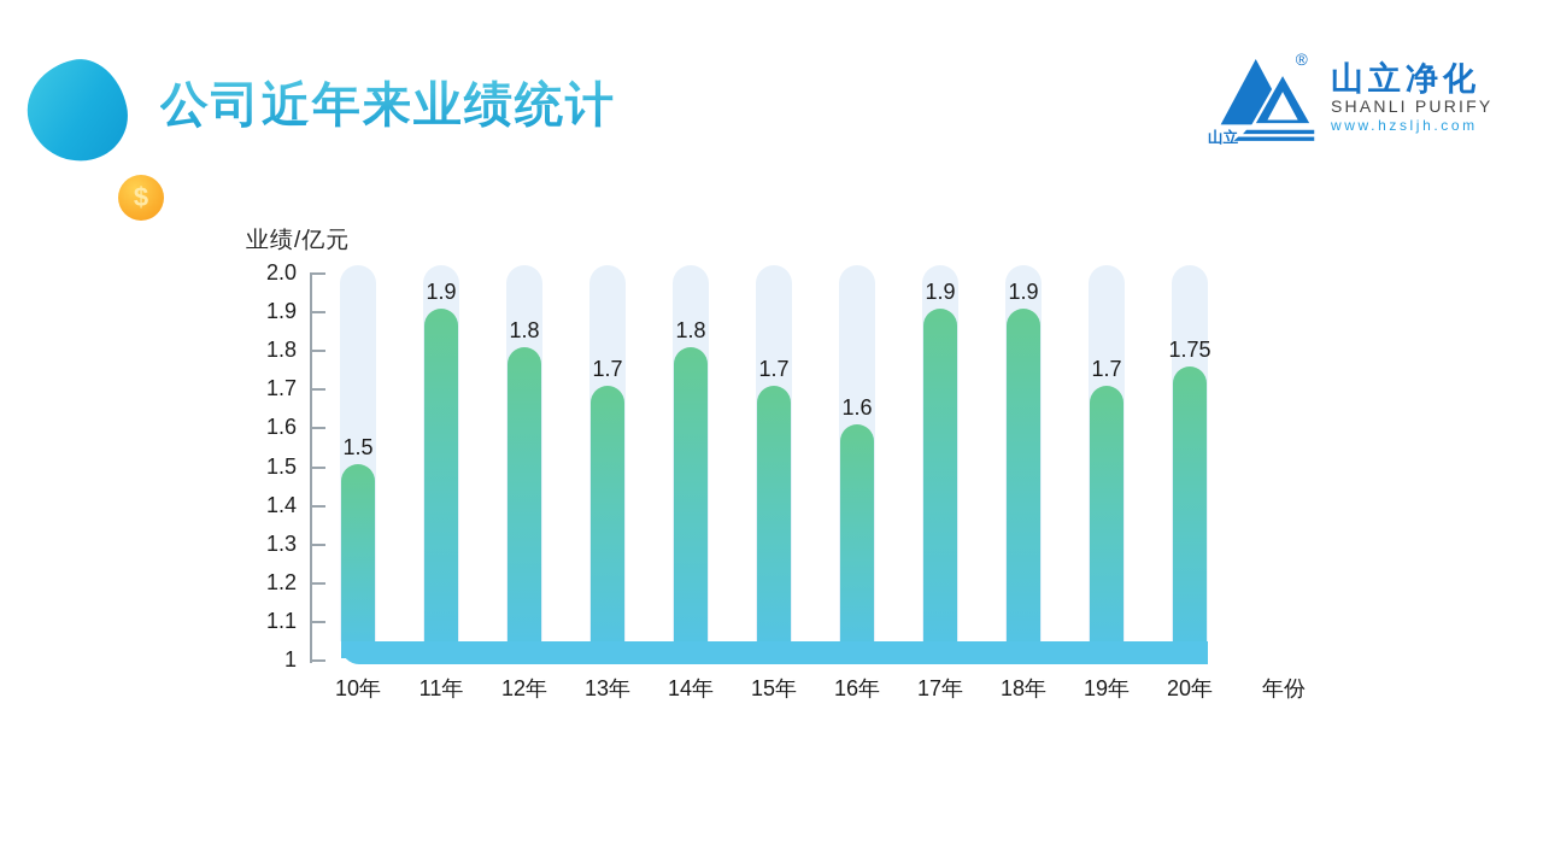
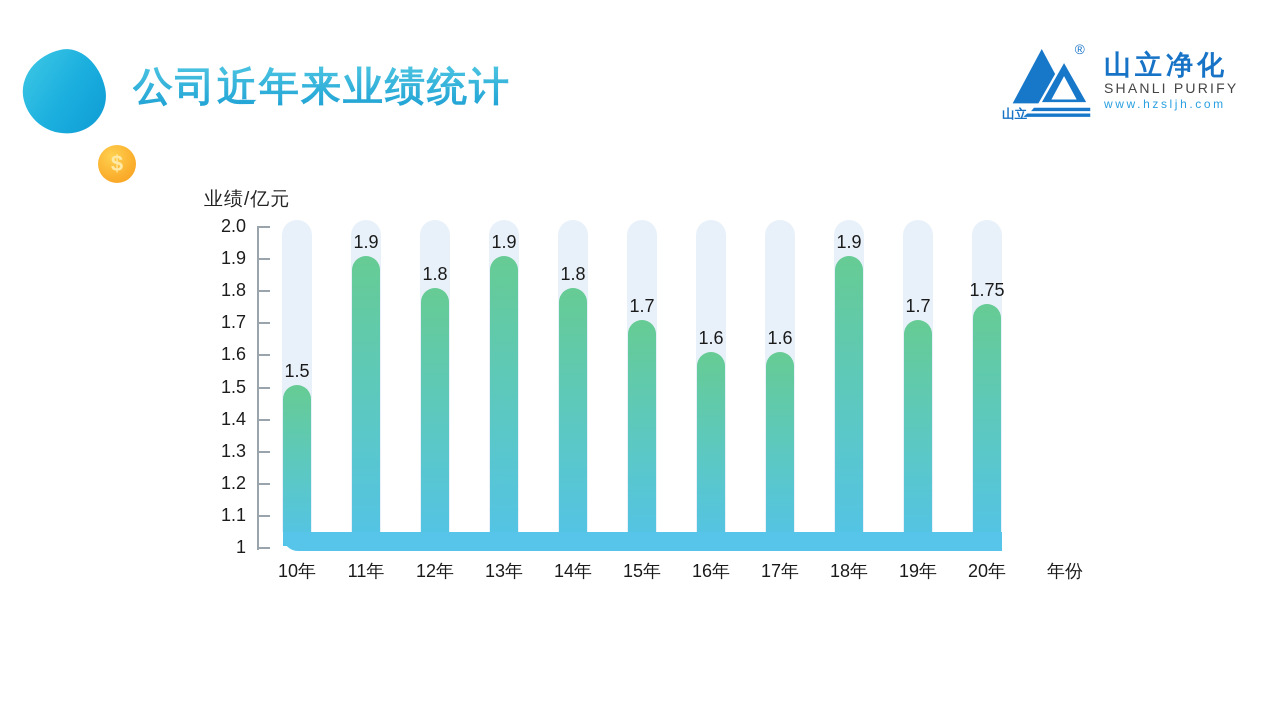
13年: 1.7 -> 1.9
17年: 1.9 -> 1.6
